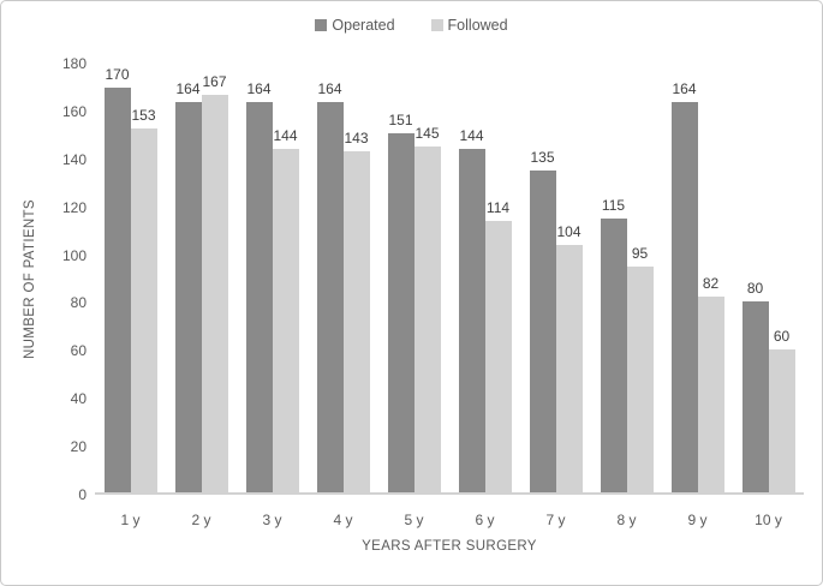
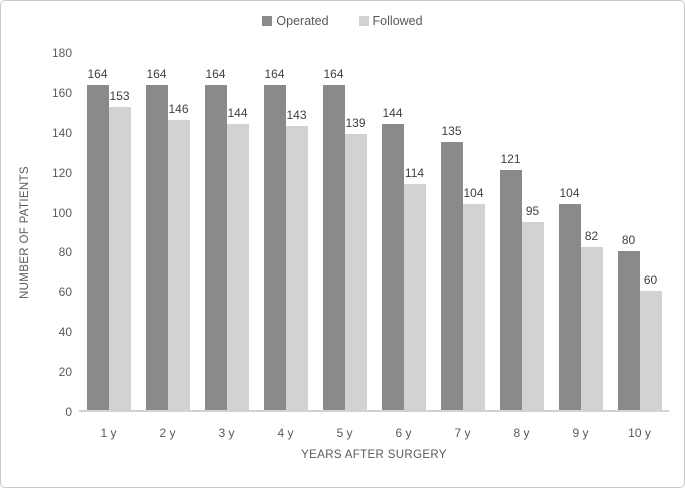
Operated/1 y: 170 -> 164
Followed/2 y: 167 -> 146
Operated/5 y: 151 -> 164
Followed/5 y: 145 -> 139
Operated/8 y: 115 -> 121
Operated/9 y: 164 -> 104
